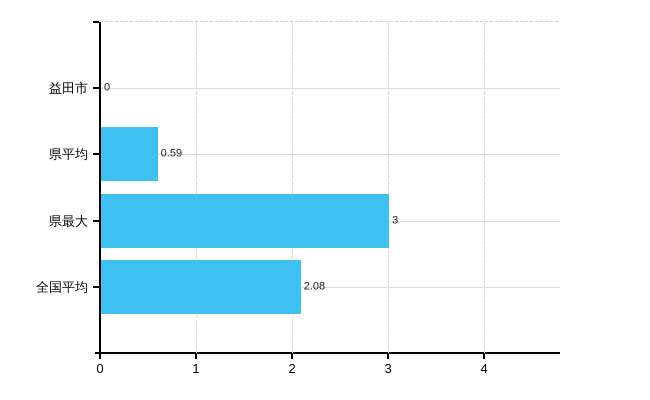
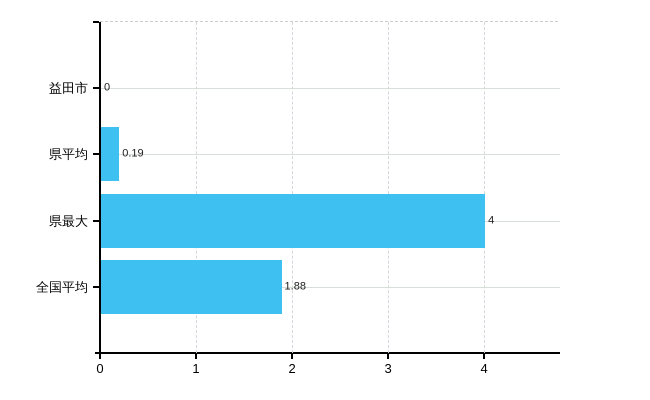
県平均: 0.59 -> 0.19
県最大: 3 -> 4
全国平均: 2.08 -> 1.88
